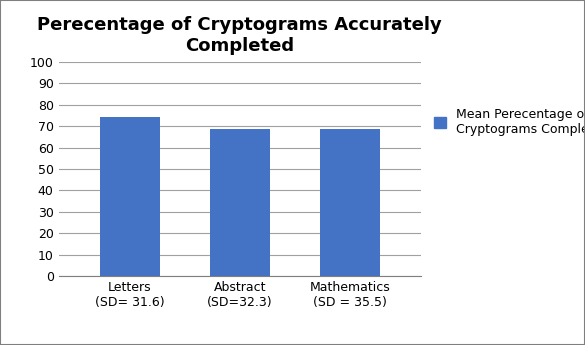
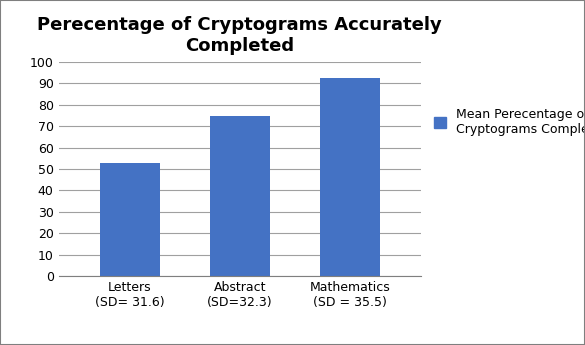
Letters (SD= 31.6): 74.5 -> 53.0
Abstract (SD=32.3): 68.5 -> 75.0
Mathematics (SD = 35.5): 68.5 -> 92.5
